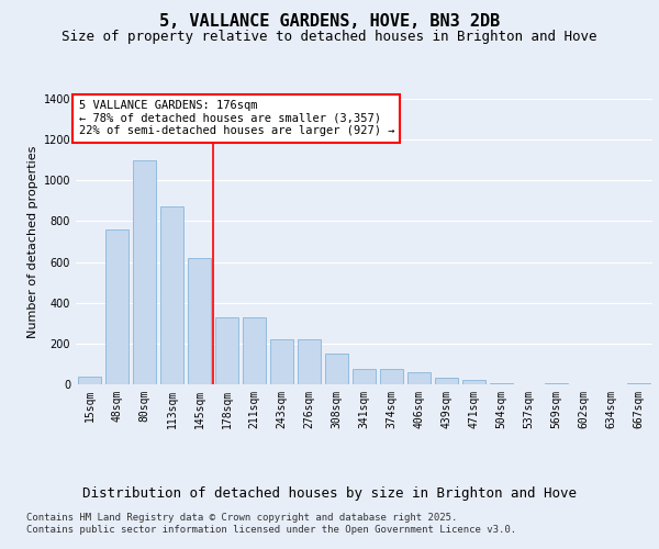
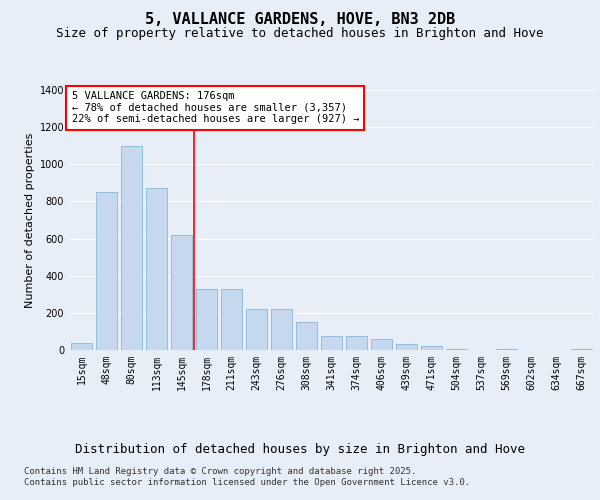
48sqm: 760 -> 850
